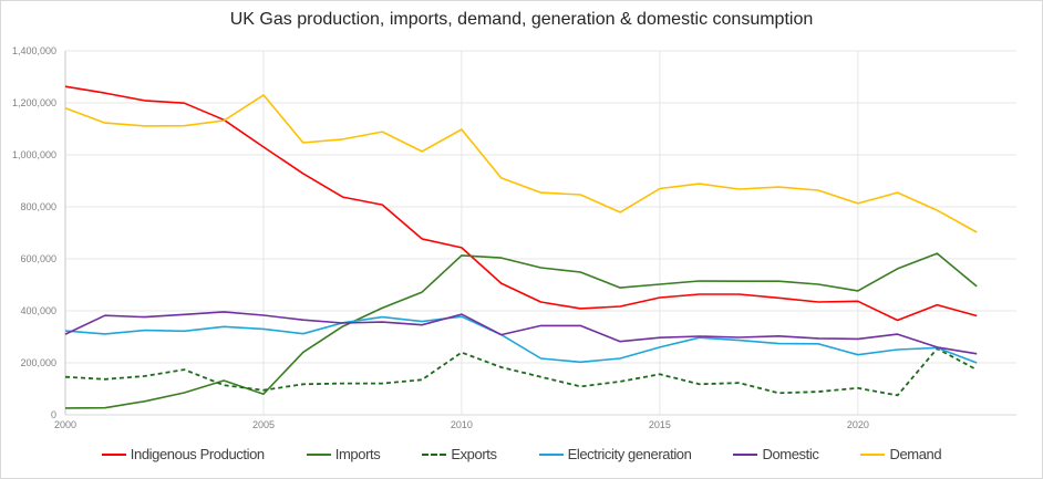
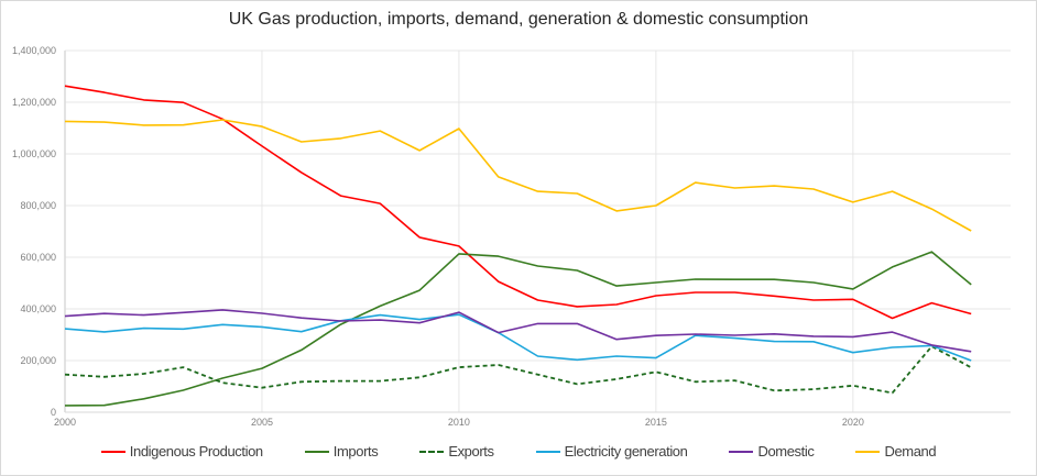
Domestic/2000: 310000 -> 370000
Demand/2000: 1180000 -> 1130000
Imports/2005: 80000 -> 170000
Demand/2005: 1230000 -> 1110000
Exports/2010: 240000 -> 170000
Electricity generation/2015: 260000 -> 210000
Demand/2015: 870000 -> 800000
